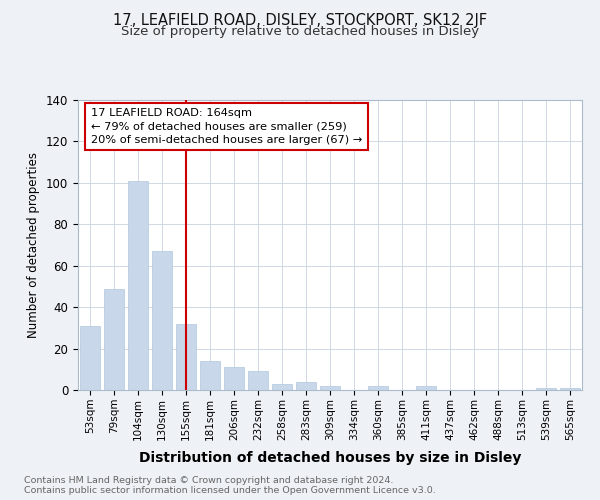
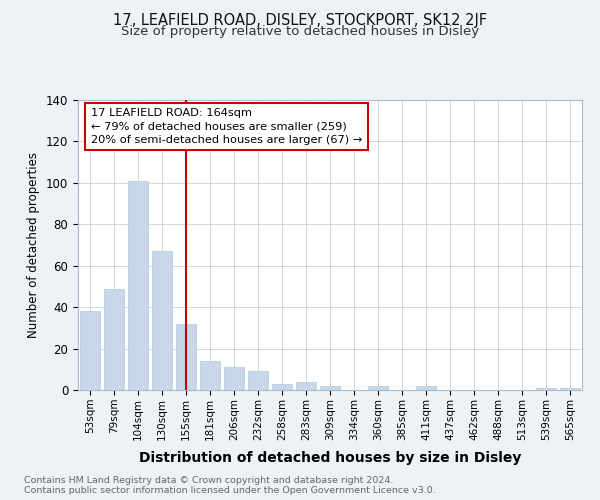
53sqm: 31 -> 38
